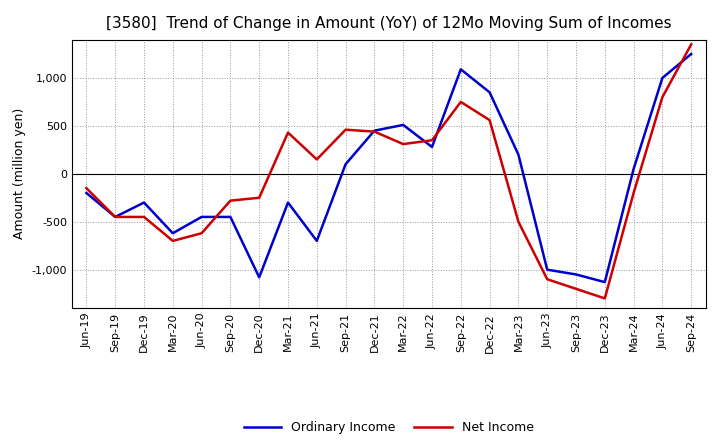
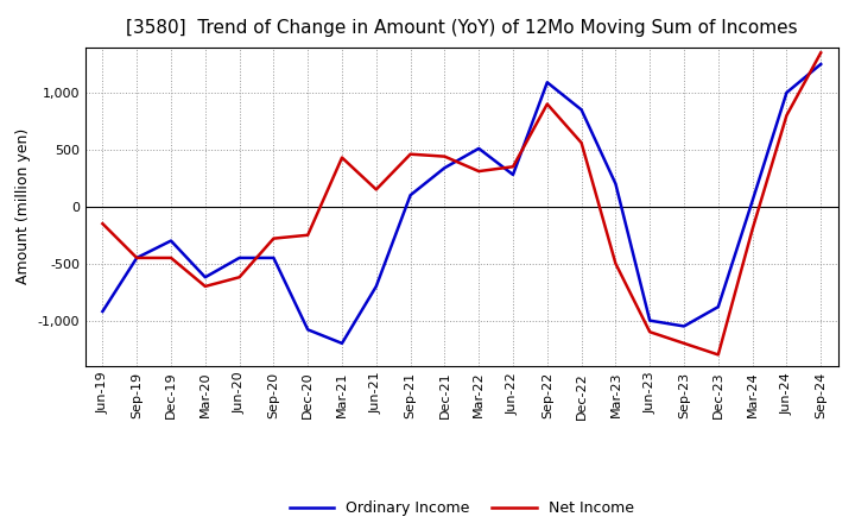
Ordinary Income/Jun-19: -200 -> -920
Ordinary Income/Mar-21: -300 -> -1,200
Ordinary Income/Dec-21: 450 -> 340
Net Income/Sep-22: 750 -> 900
Ordinary Income/Dec-23: -1,130 -> -880
